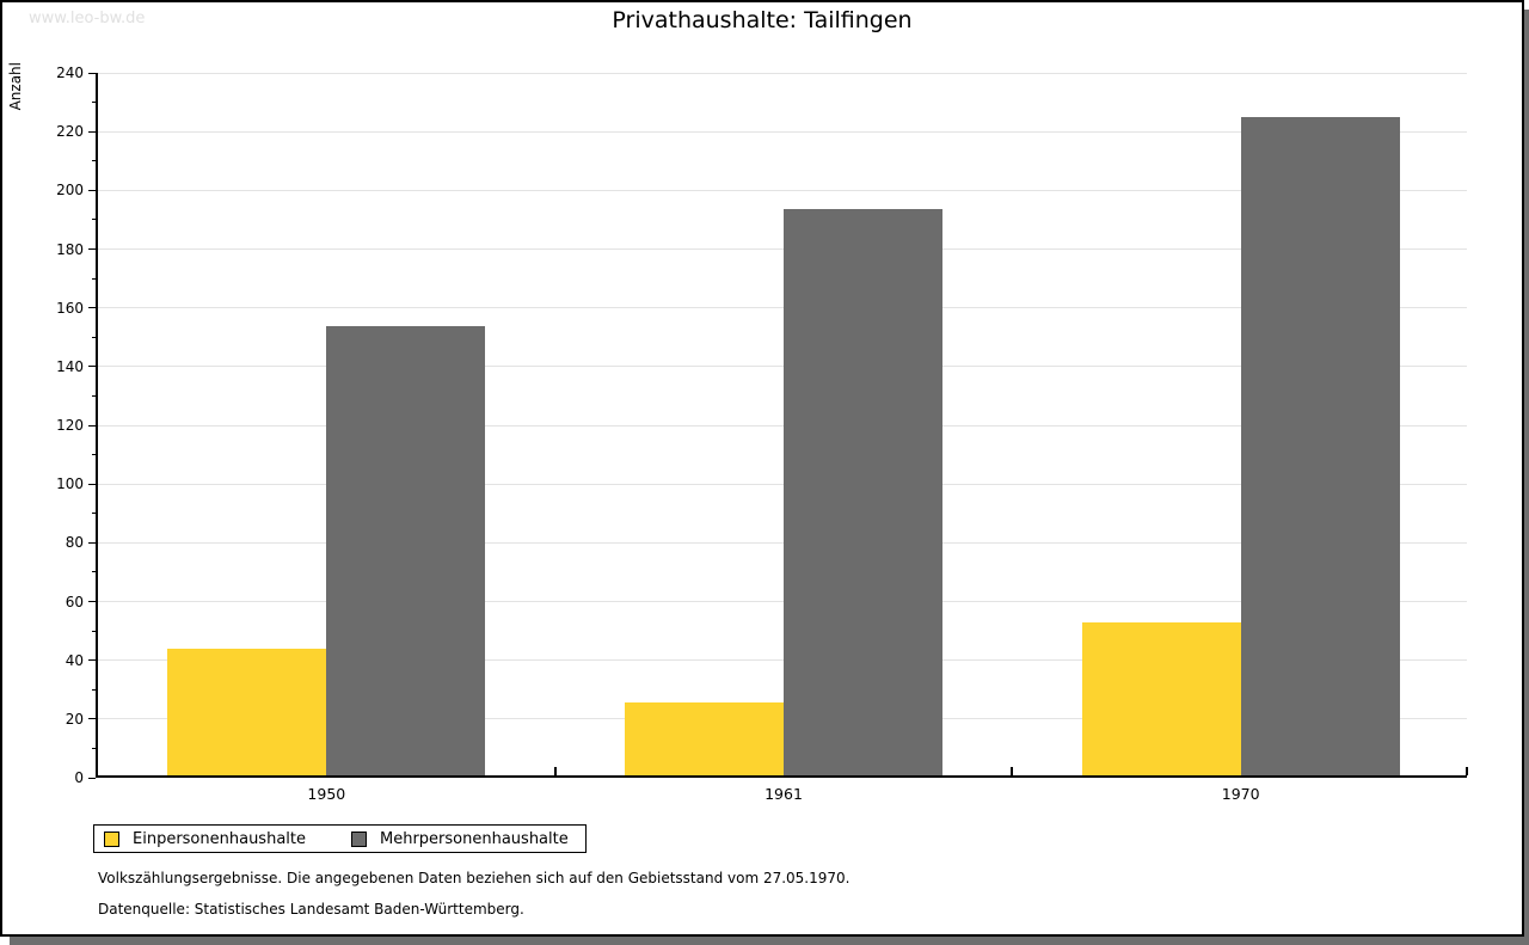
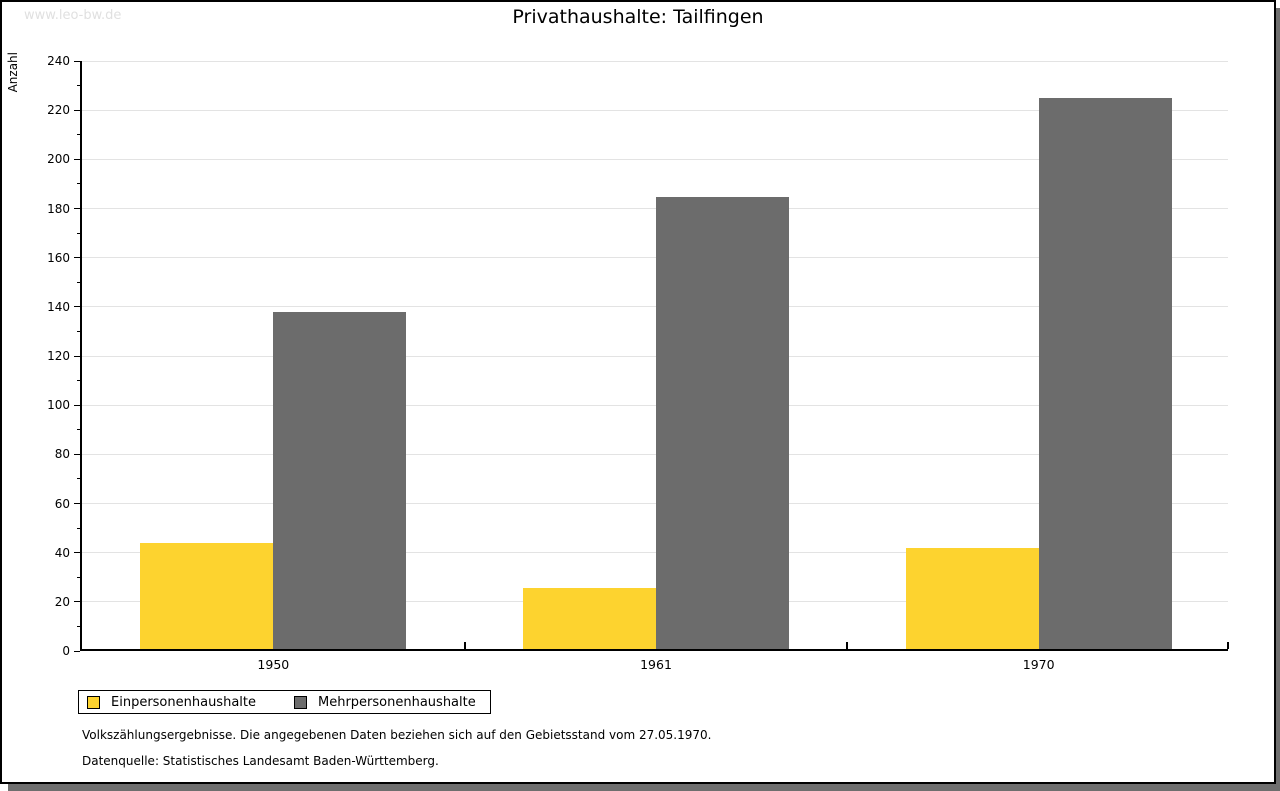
Mehrpersonenhaushalte/1950: 153 -> 137
Mehrpersonenhaushalte/1961: 193 -> 184
Einpersonenhaushalte/1970: 52 -> 41
